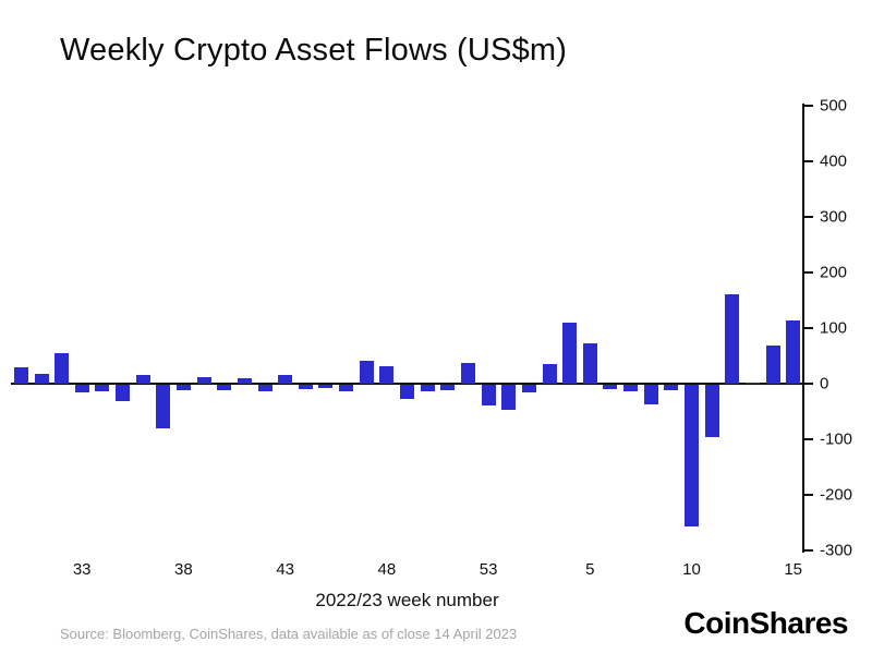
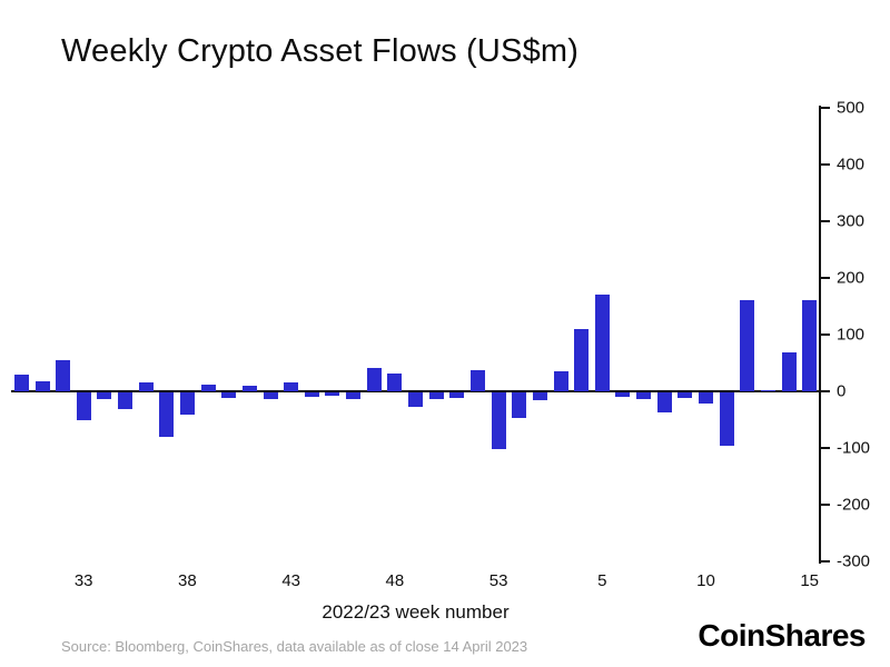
33: -20 -> -50
38: -10 -> -40
53: -40 -> -100
5: 70 -> 170
10: -260 -> -20
15: 110 -> 160
